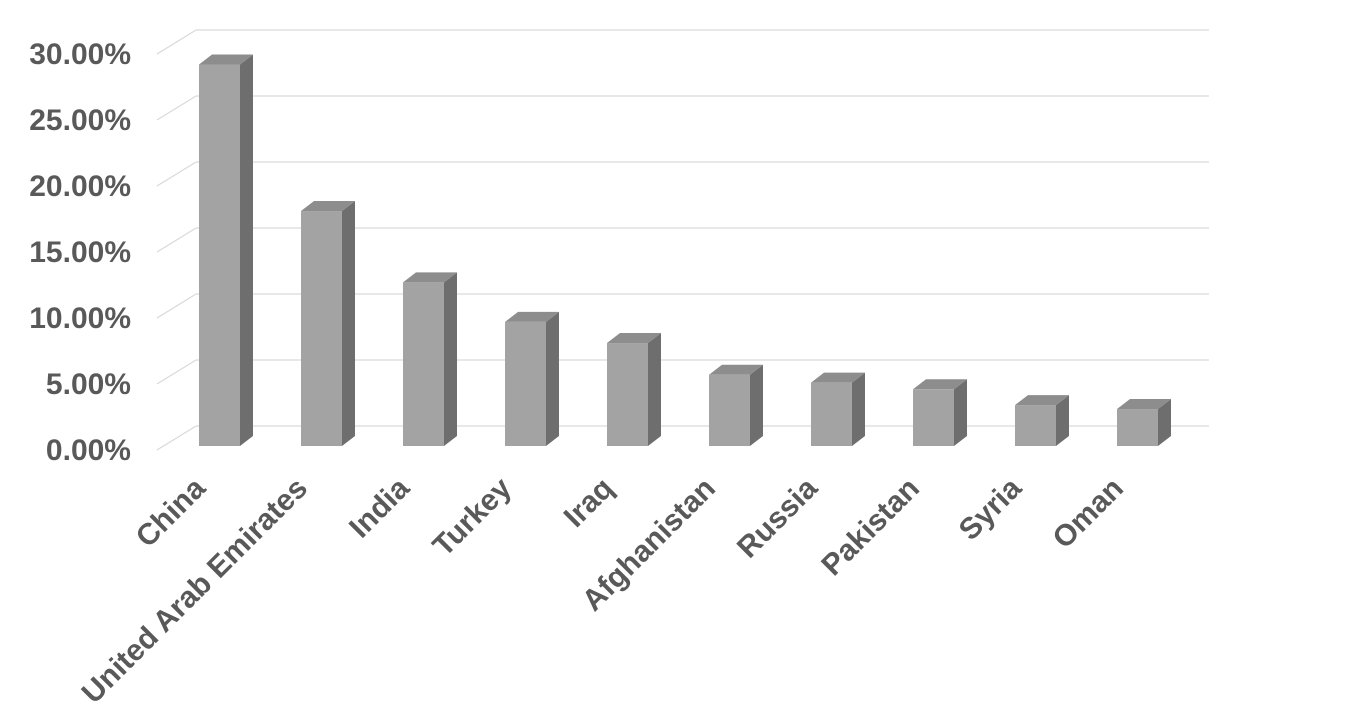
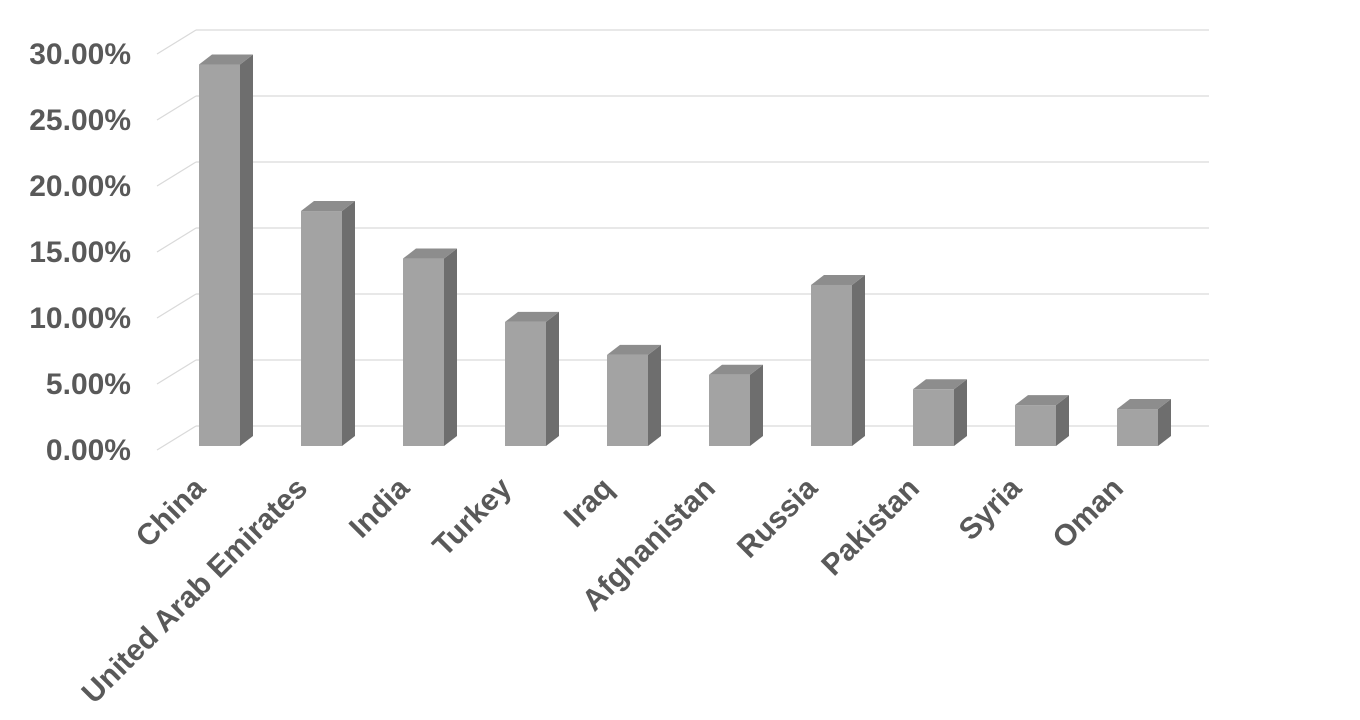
India: 12.4% -> 14.2%
Iraq: 7.8% -> 6.9%
Russia: 4.8% -> 12.2%
